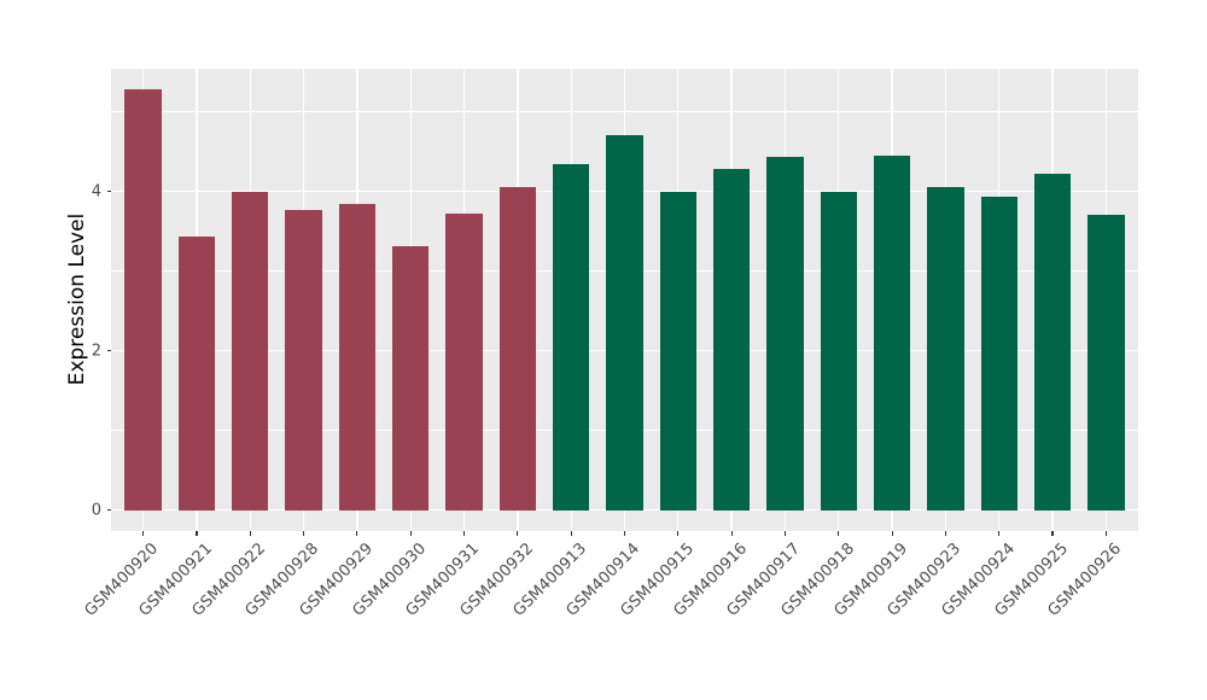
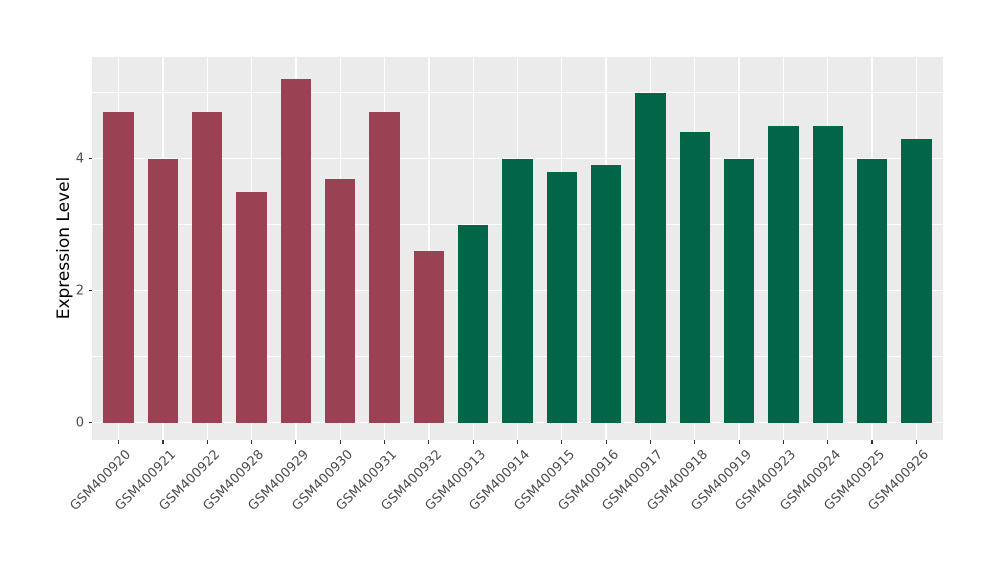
GSM400920: 5.3 -> 4.7
GSM400921: 3.4 -> 4.0
GSM400922: 4.0 -> 4.7
GSM400928: 3.8 -> 3.5
GSM400929: 3.9 -> 5.2
GSM400930: 3.3 -> 3.7
GSM400931: 3.7 -> 4.7
GSM400932: 4.0 -> 2.6
GSM400913: 4.3 -> 3.0
GSM400914: 4.7 -> 4.0
GSM400915: 4.0 -> 3.8
GSM400916: 4.3 -> 3.9
GSM400917: 4.4 -> 5.0
GSM400918: 4.0 -> 4.4
GSM400919: 4.5 -> 4.0
GSM400923: 4.0 -> 4.5
GSM400924: 3.9 -> 4.5
GSM400925: 4.2 -> 4.0
GSM400926: 3.7 -> 4.3
